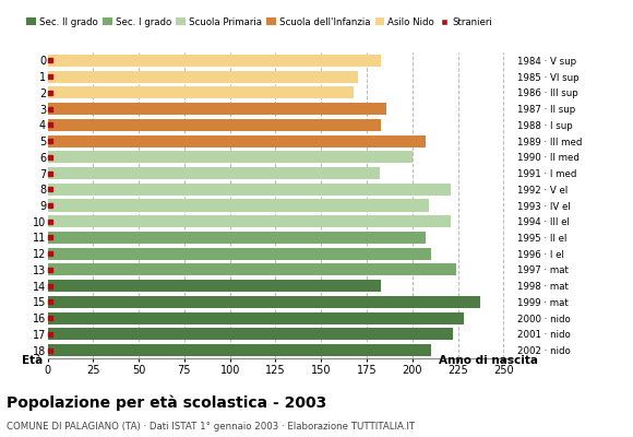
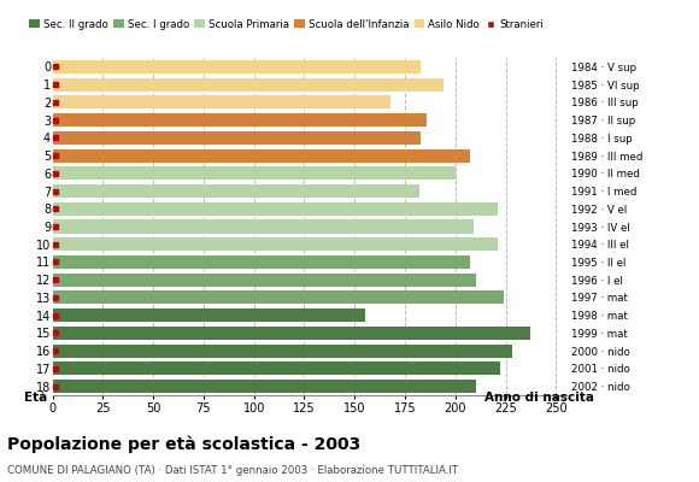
1: 170 -> 194
14: 183 -> 155
